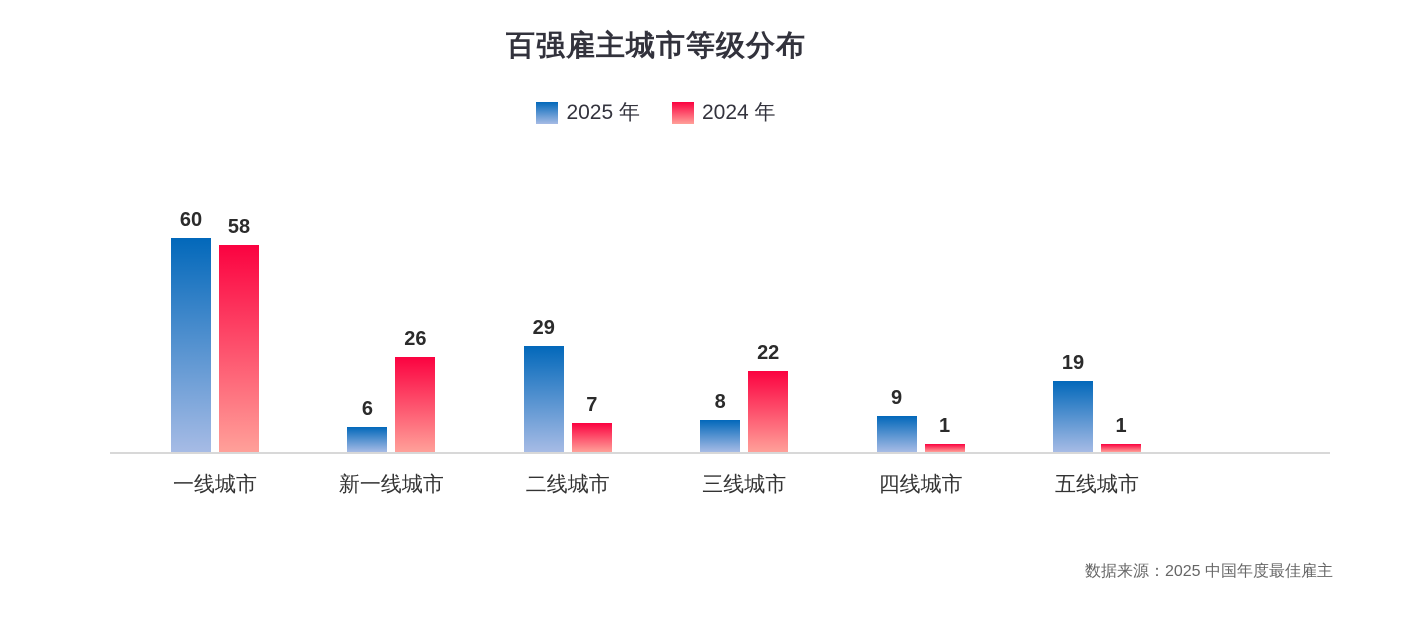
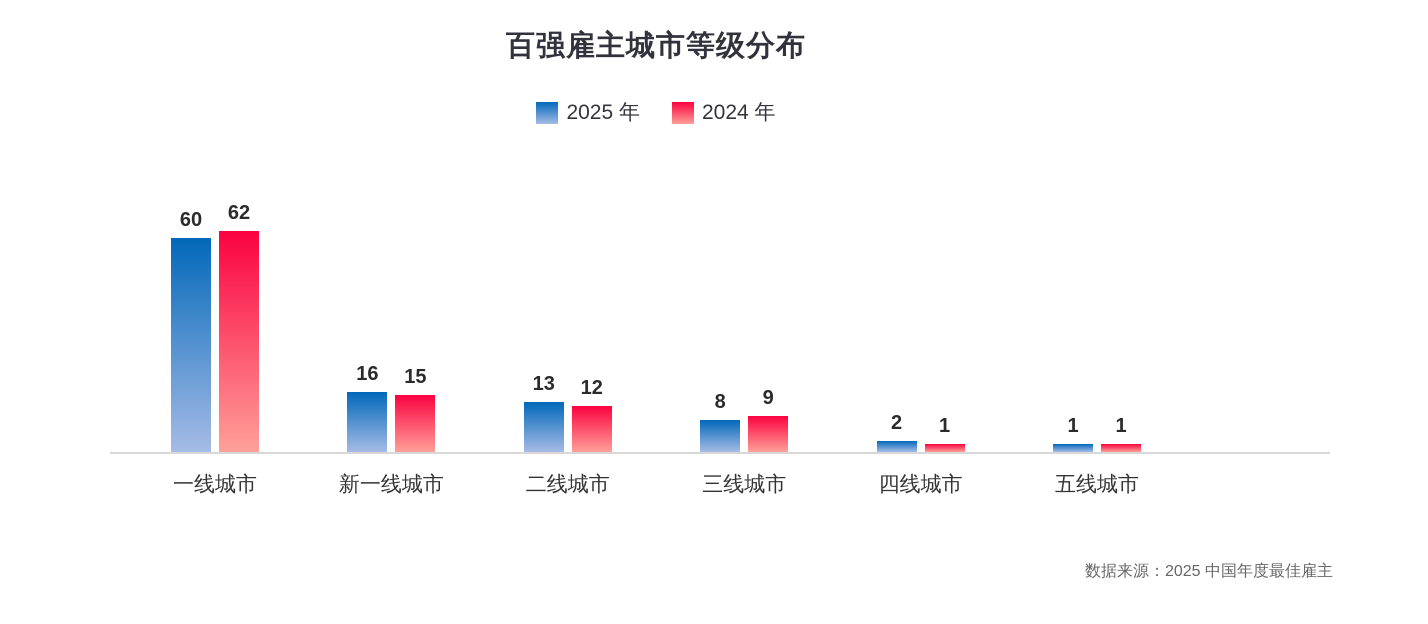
2024 年/一线城市: 58 -> 62
2025 年/新一线城市: 6 -> 16
2024 年/新一线城市: 26 -> 15
2025 年/二线城市: 29 -> 13
2024 年/二线城市: 7 -> 12
2024 年/三线城市: 22 -> 9
2025 年/四线城市: 9 -> 2
2025 年/五线城市: 19 -> 1
